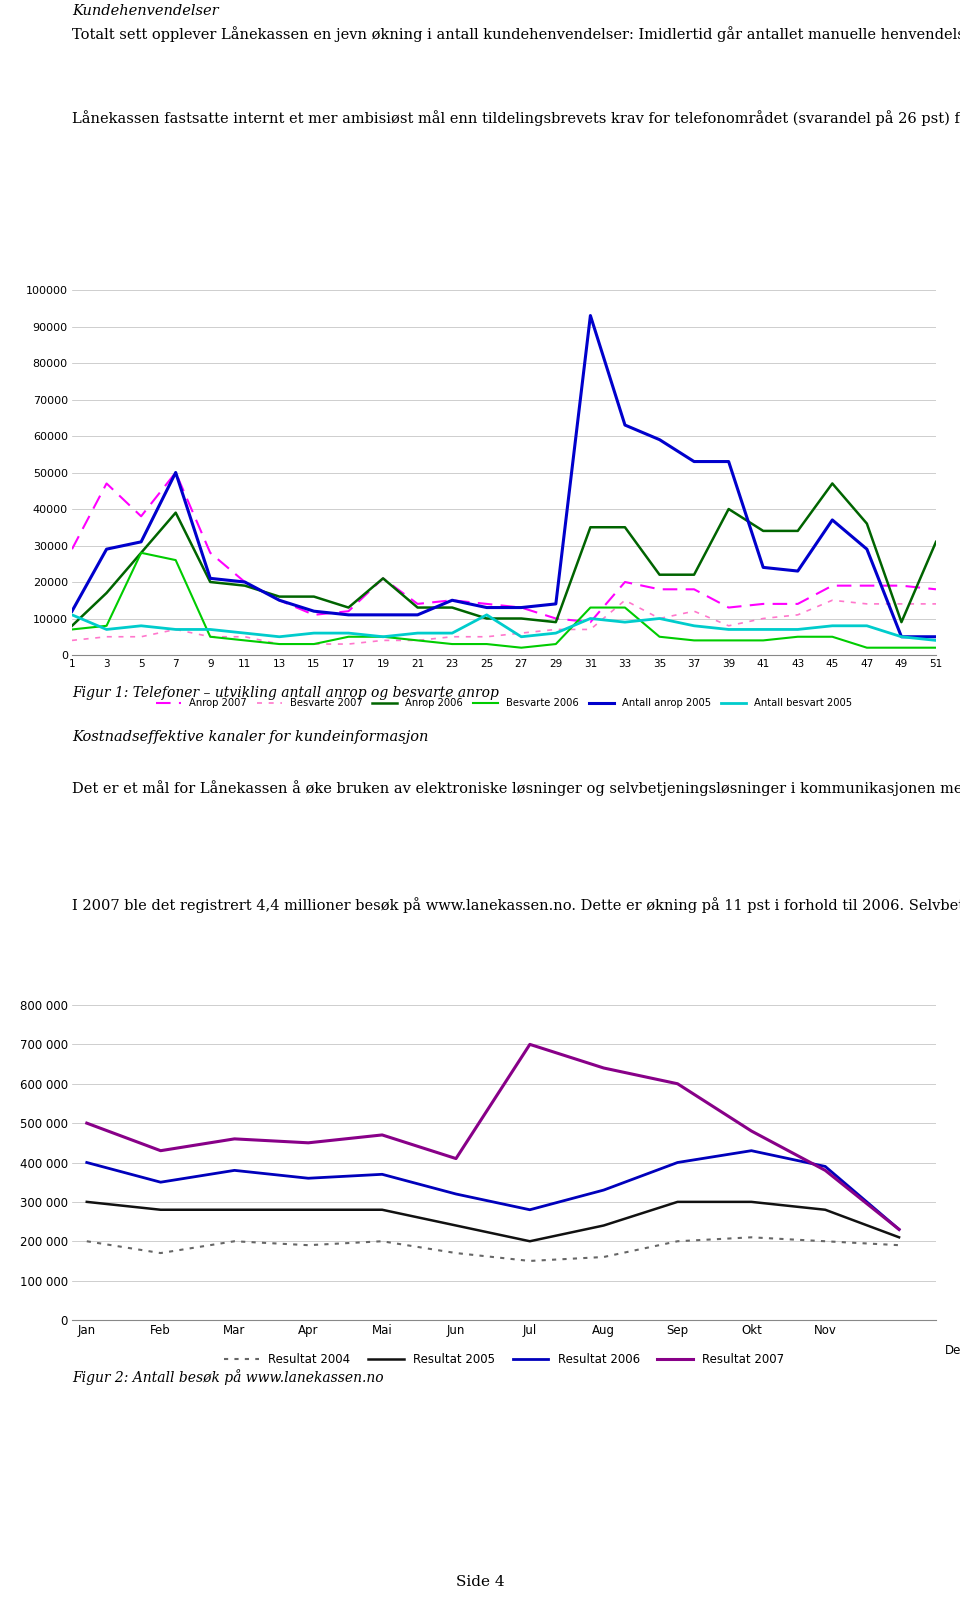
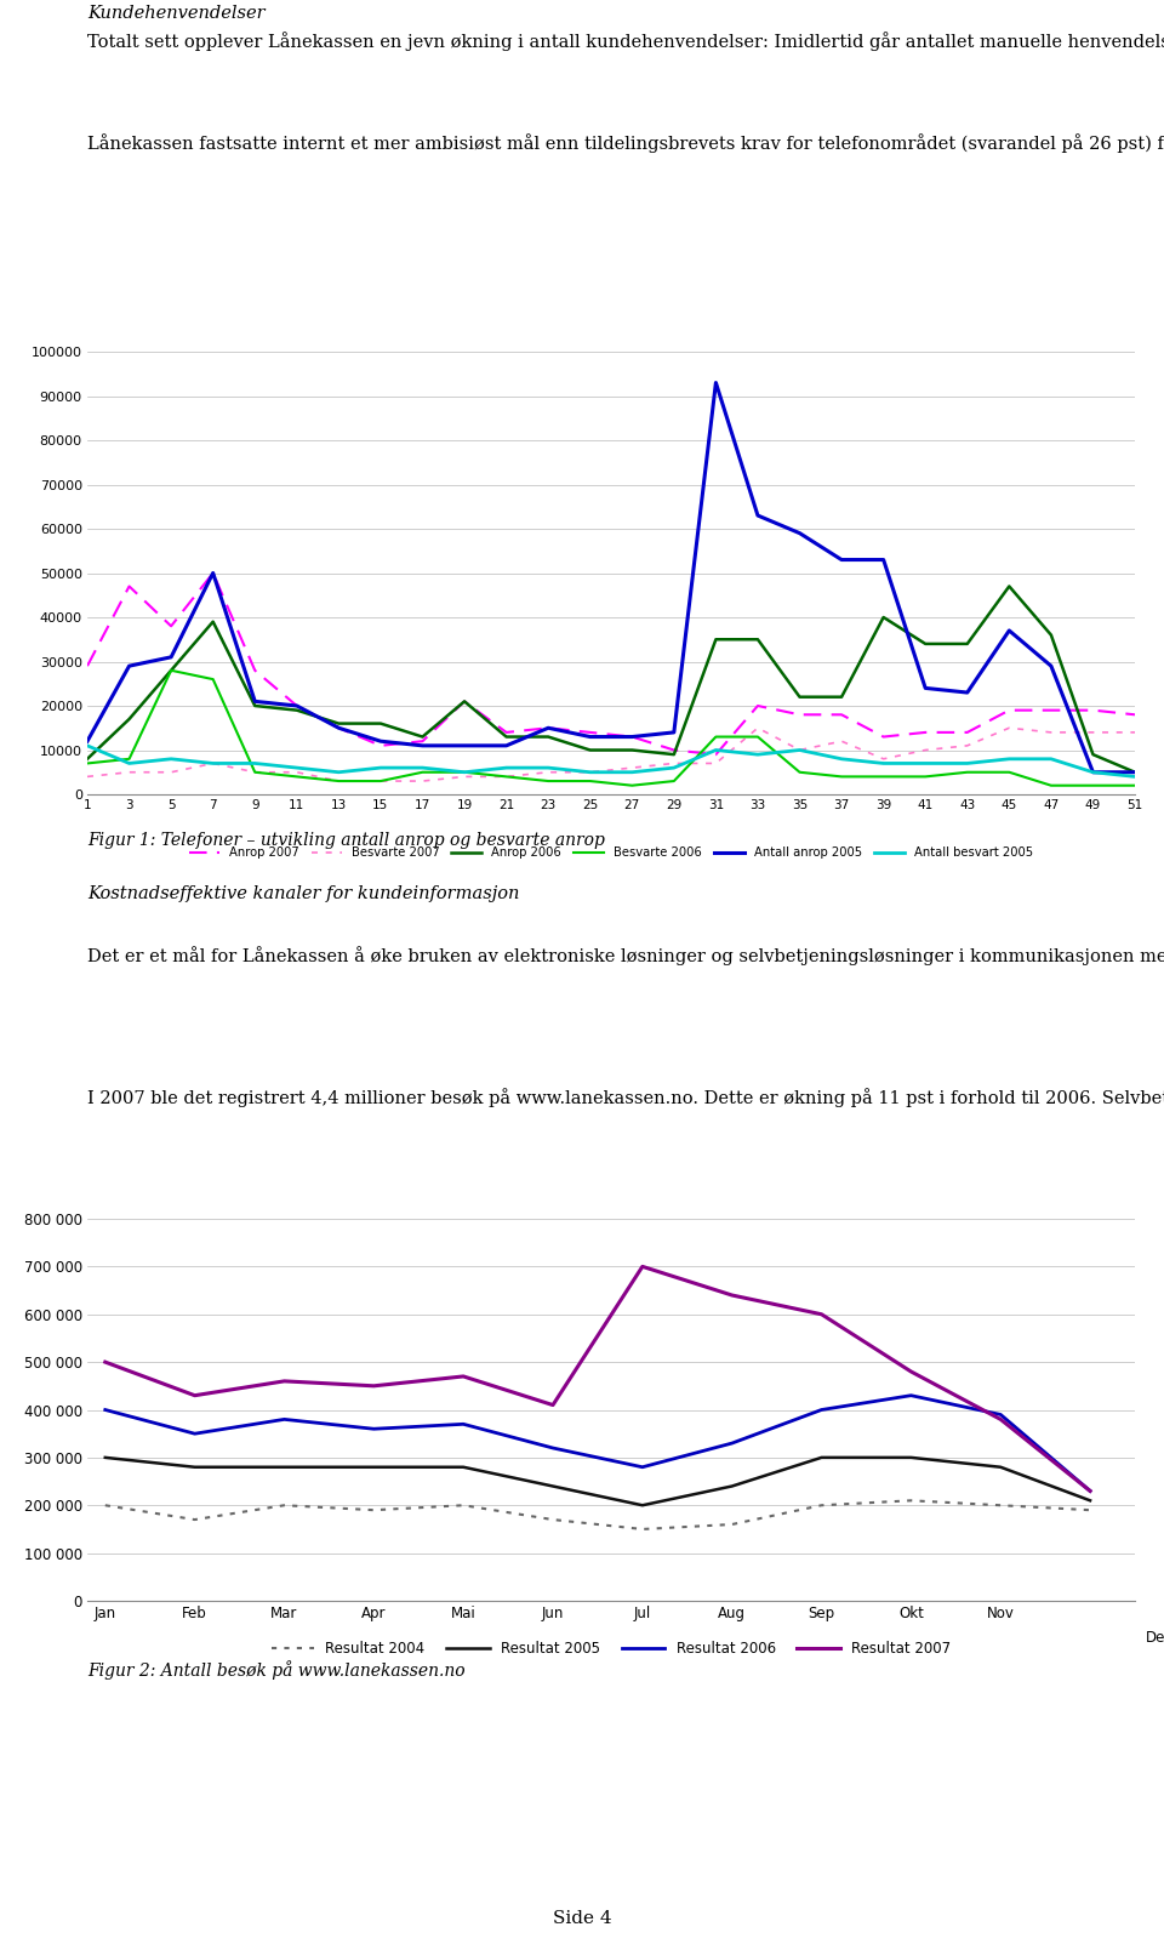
Antall besvart 2005/25: 11000 -> 5000
Anrop 2006/51: 31000 -> 5000
